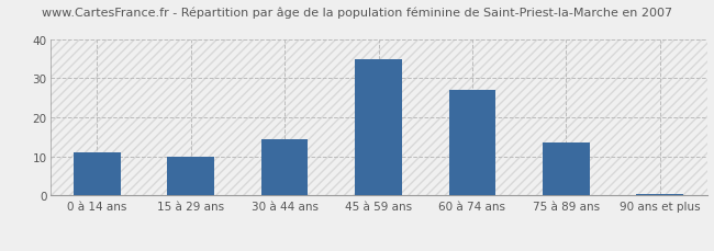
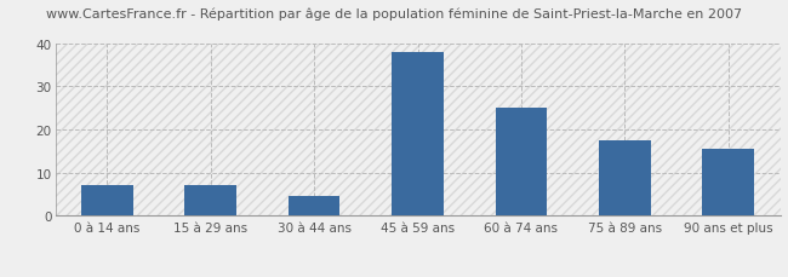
0 à 14 ans: 11.0 -> 7.0
15 à 29 ans: 10.0 -> 7.0
30 à 44 ans: 14.5 -> 4.5
45 à 59 ans: 35.0 -> 38.0
60 à 74 ans: 27.0 -> 25.0
75 à 89 ans: 13.5 -> 17.5
90 ans et plus: 0.5 -> 15.5
